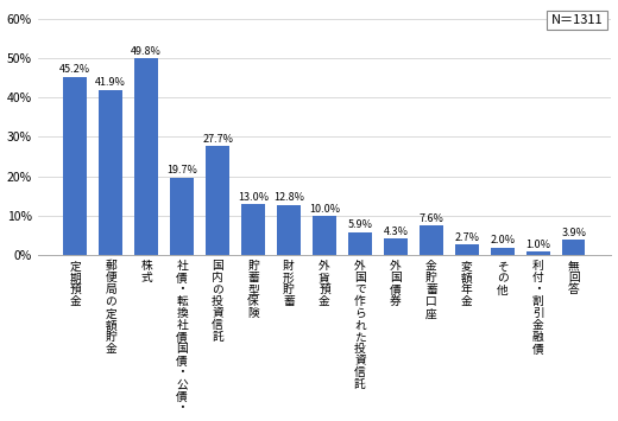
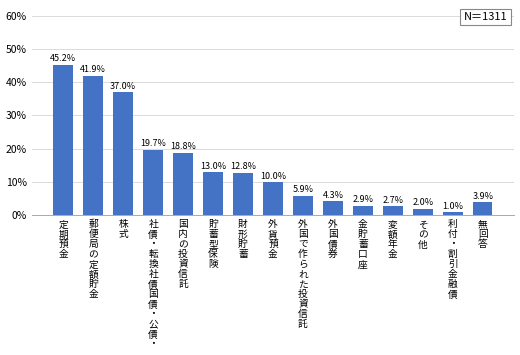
株 式: 49.8% -> 37.0%
国 内 の 投 資 信 託: 27.7% -> 18.8%
金 貯 蓄 口 座: 7.6% -> 2.9%
